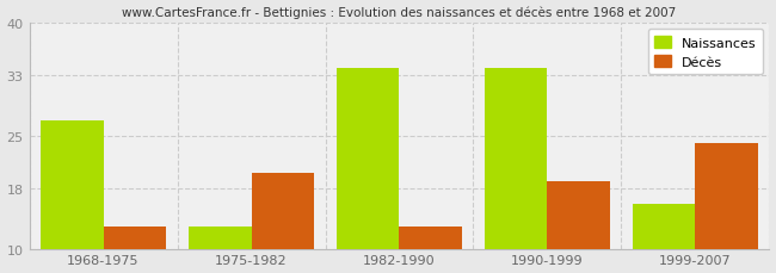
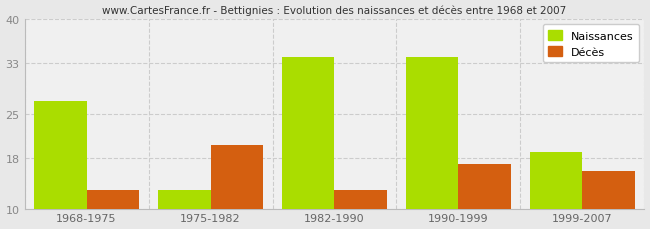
Décès/1990-1999: 19 -> 17
Naissances/1999-2007: 16 -> 19
Décès/1999-2007: 24 -> 16
